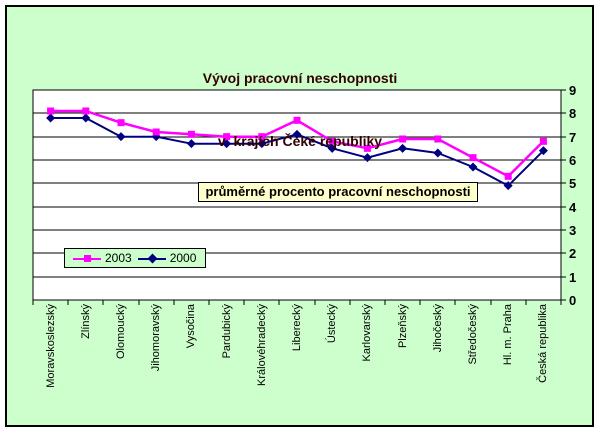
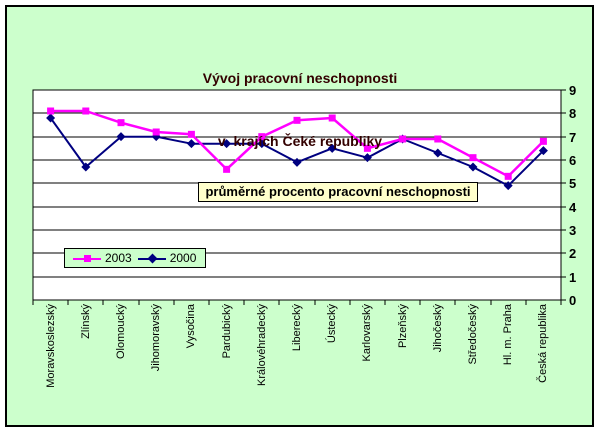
2000/Zlínský: 7.8 -> 5.7
2003/Pardubický: 7.0 -> 5.6
2000/Liberecký: 7.1 -> 5.9
2003/Ústecký: 6.8 -> 7.8
2000/Plzeňský: 6.5 -> 6.9
